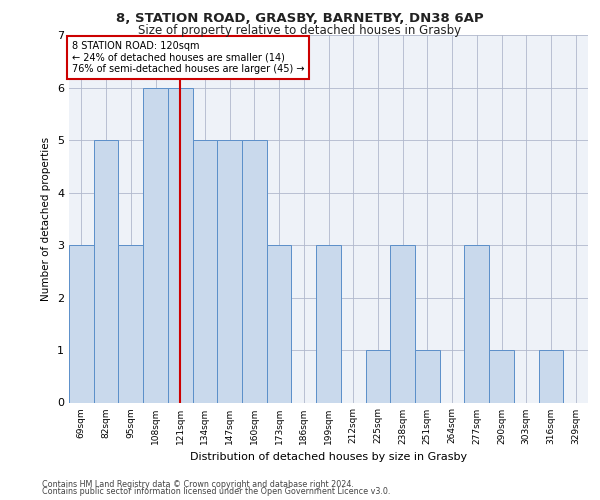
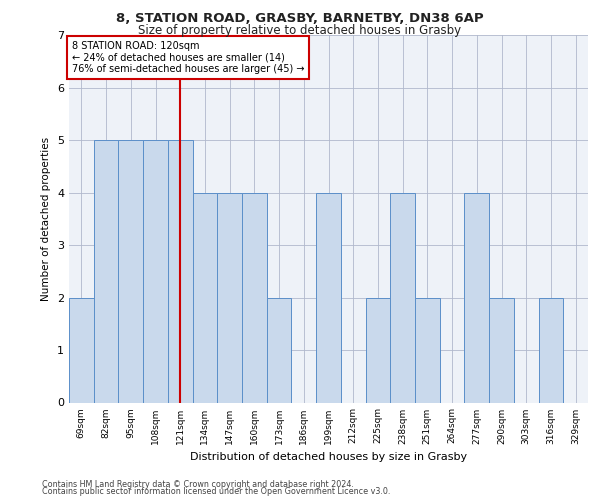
69sqm: 3 -> 2
95sqm: 3 -> 5
108sqm: 6 -> 5
121sqm: 6 -> 5
134sqm: 5 -> 4
147sqm: 5 -> 4
160sqm: 5 -> 4
173sqm: 3 -> 2
199sqm: 3 -> 4
225sqm: 1 -> 2
238sqm: 3 -> 4
251sqm: 1 -> 2
277sqm: 3 -> 4
290sqm: 1 -> 2
316sqm: 1 -> 2
